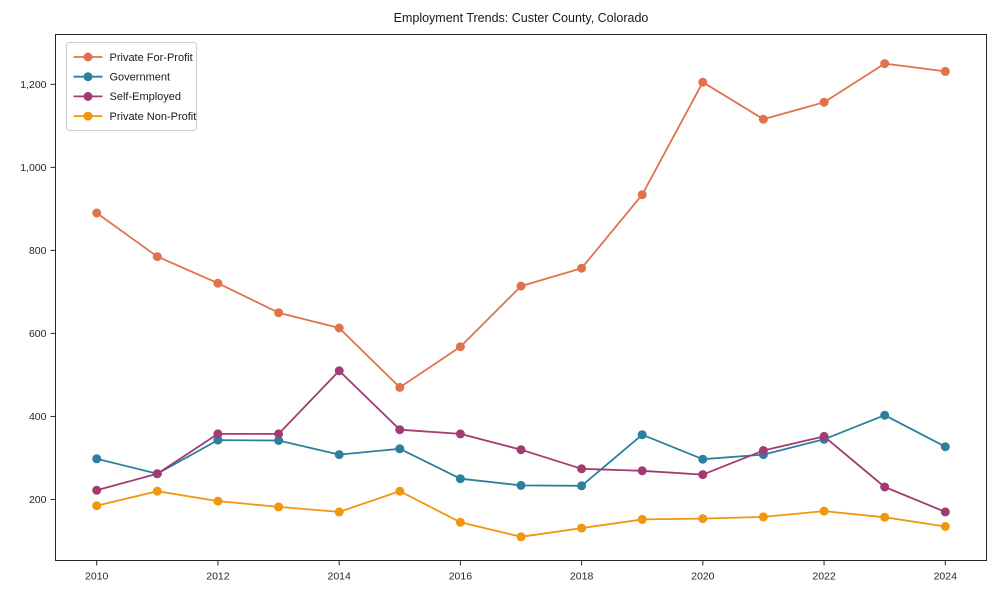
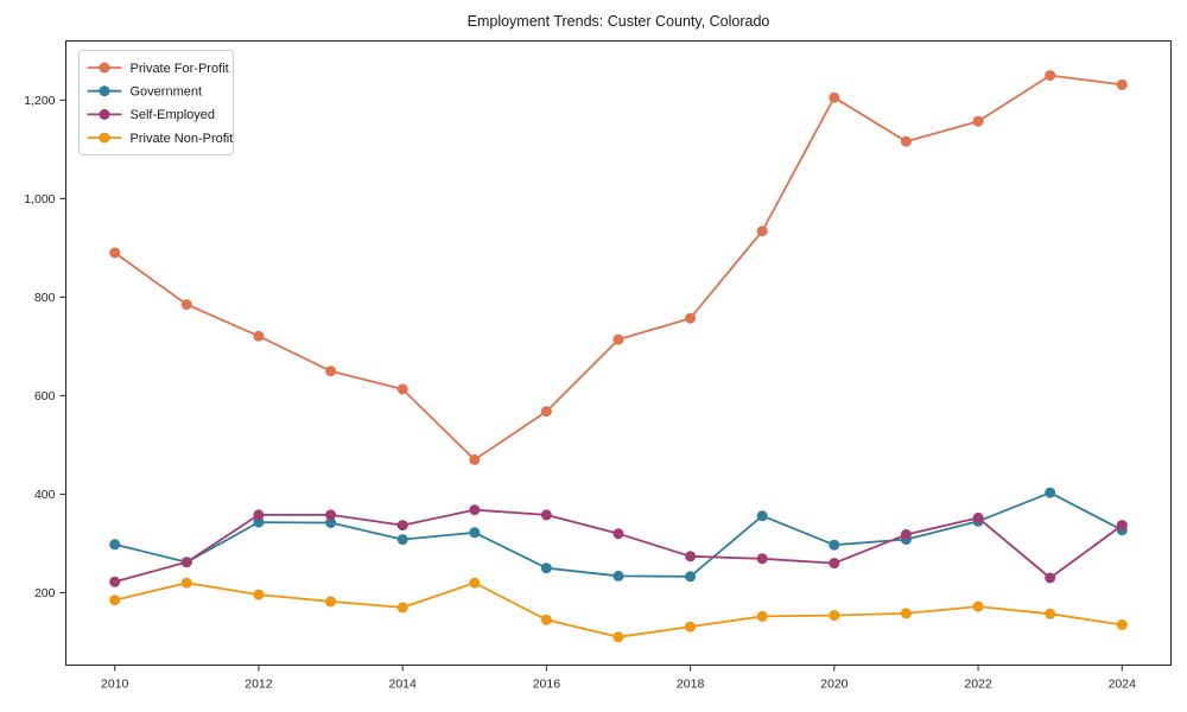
Self-Employed/2014: 510 -> 340
Self-Employed/2024: 170 -> 340
